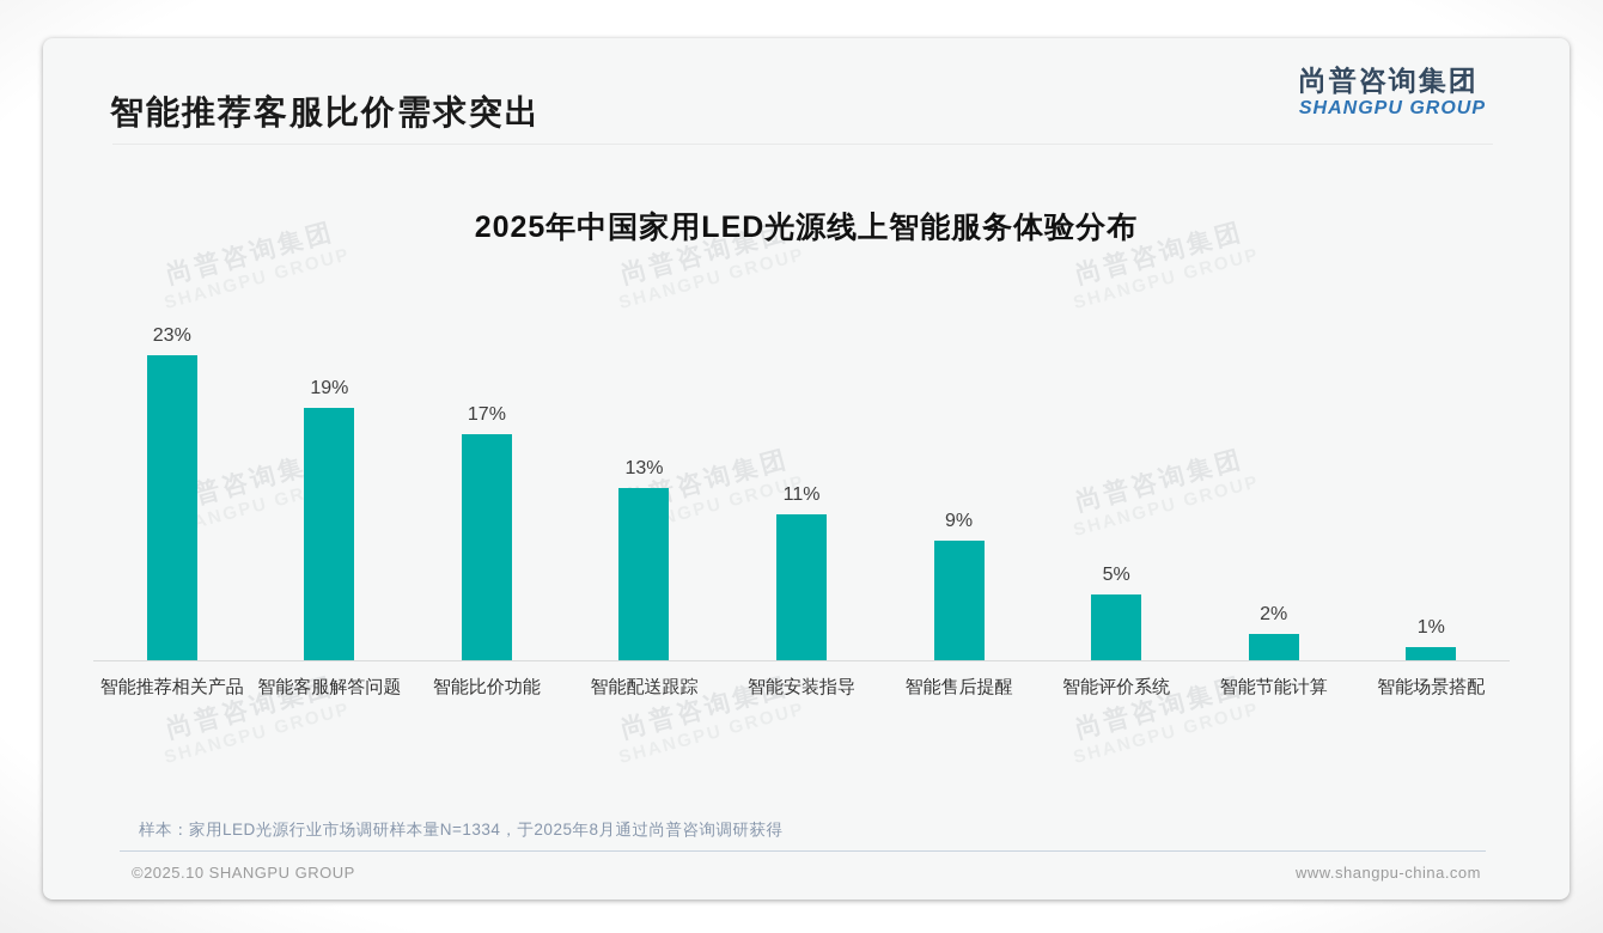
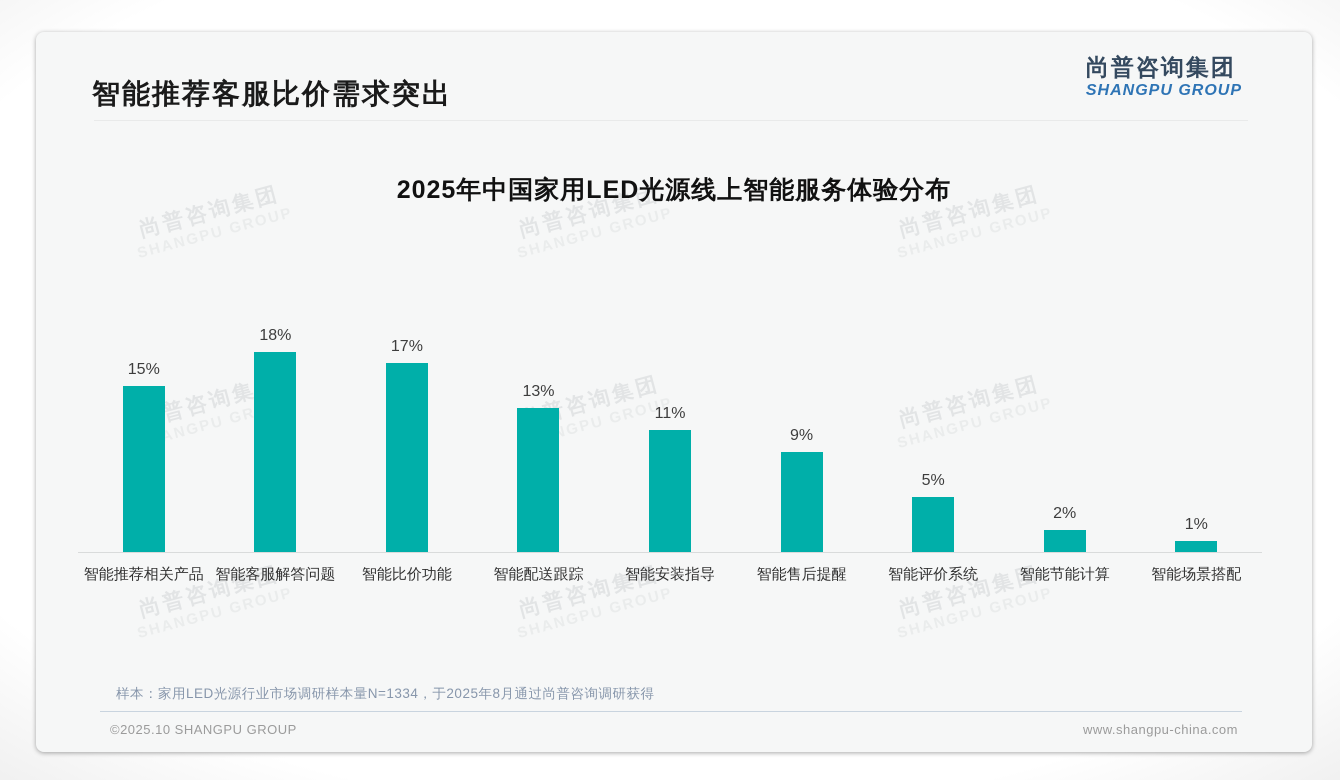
智能推荐相关产品: 23% -> 15%
智能客服解答问题: 19% -> 18%
